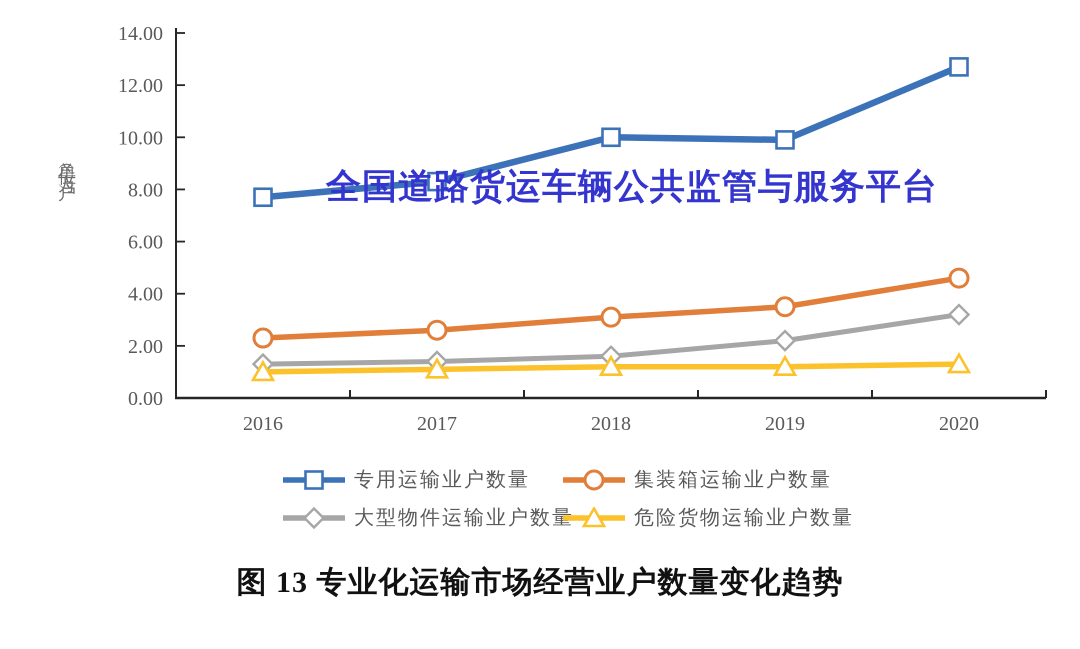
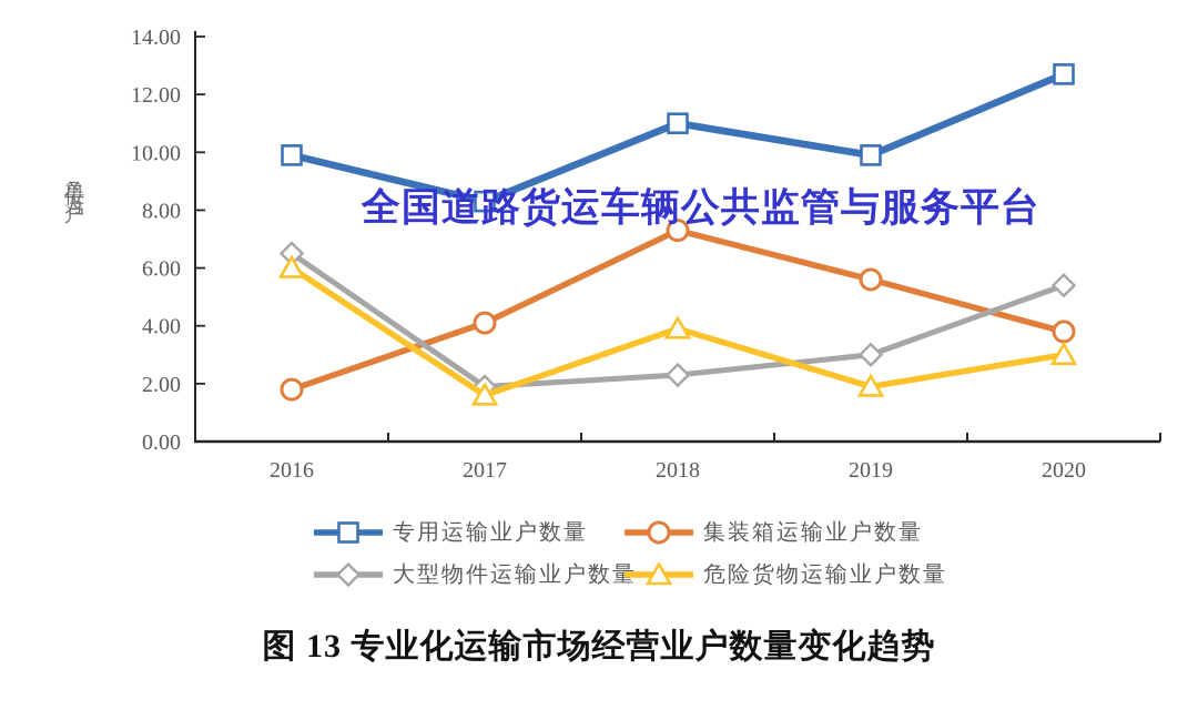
专用运输业户数量/2016: 7.7 -> 9.9
集装箱运输业户数量/2016: 2.3 -> 1.8
大型物件运输业户数量/2016: 1.3 -> 6.5
危险货物运输业户数量/2016: 1.0 -> 6.0
集装箱运输业户数量/2017: 2.6 -> 4.1
大型物件运输业户数量/2017: 1.4 -> 1.9
危险货物运输业户数量/2017: 1.1 -> 1.6
专用运输业户数量/2018: 10.0 -> 11.0
集装箱运输业户数量/2018: 3.1 -> 7.3
大型物件运输业户数量/2018: 1.6 -> 2.3
危险货物运输业户数量/2018: 1.2 -> 3.9
集装箱运输业户数量/2019: 3.5 -> 5.6
大型物件运输业户数量/2019: 2.2 -> 3.0
危险货物运输业户数量/2019: 1.2 -> 1.9
集装箱运输业户数量/2020: 4.6 -> 3.8
大型物件运输业户数量/2020: 3.2 -> 5.4
危险货物运输业户数量/2020: 1.3 -> 3.0
